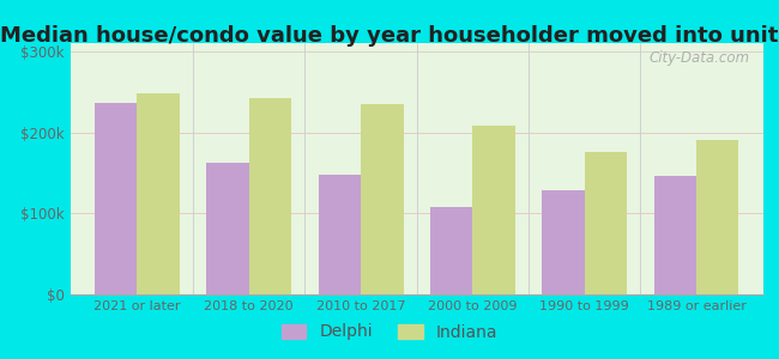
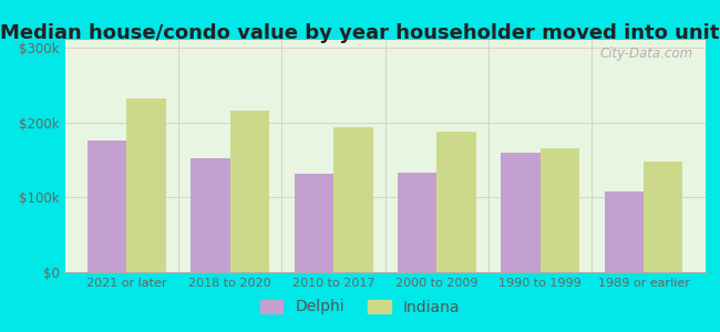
Delphi/2021 or later: $236k -> $175k
Indiana/2021 or later: $248k -> $232k
Delphi/2018 to 2020: $162k -> $152k
Indiana/2018 to 2020: $242k -> $215k
Delphi/2010 to 2017: $148k -> $132k
Indiana/2010 to 2017: $234k -> $193k
Delphi/2000 to 2009: $108k -> $133k
Indiana/2000 to 2009: $208k -> $187k
Delphi/1990 to 1999: $128k -> $160k
Indiana/1990 to 1999: $176k -> $165k
Delphi/1989 or earlier: $146k -> $108k
Indiana/1989 or earlier: $190k -> $148k
